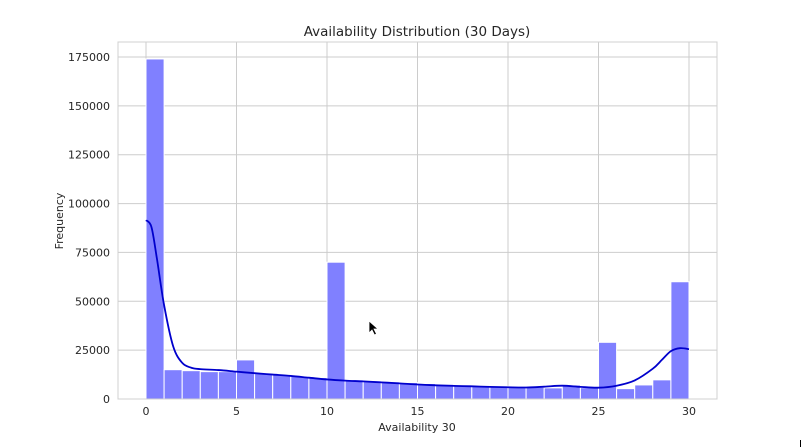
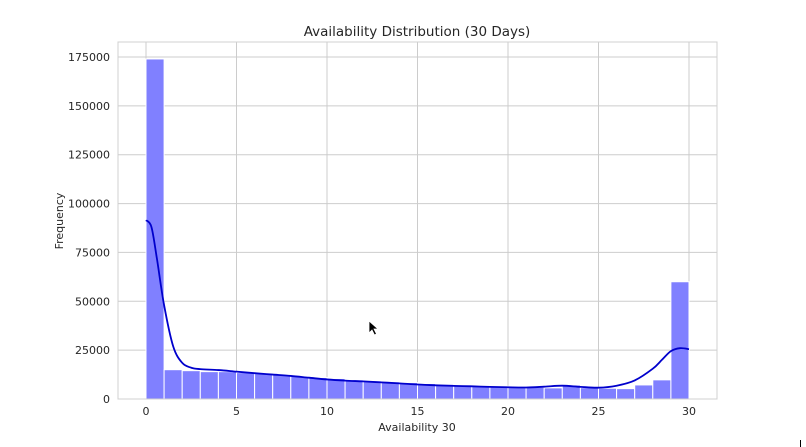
5: 20000 -> 14000
10: 70000 -> 10000
25: 29000 -> 6000
